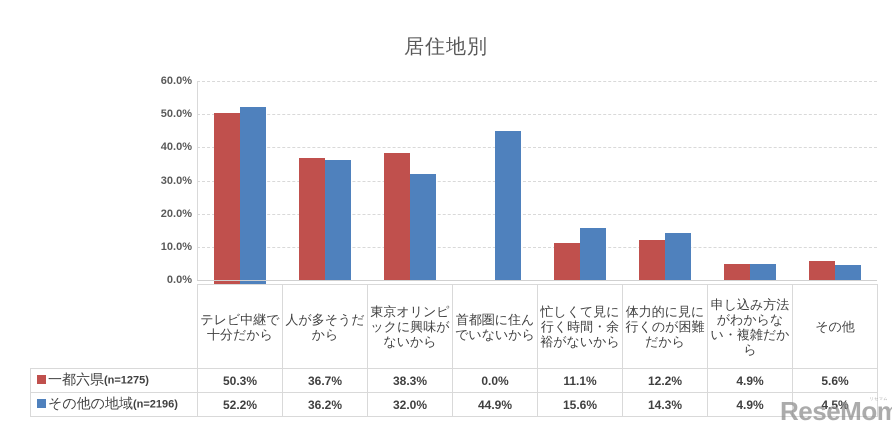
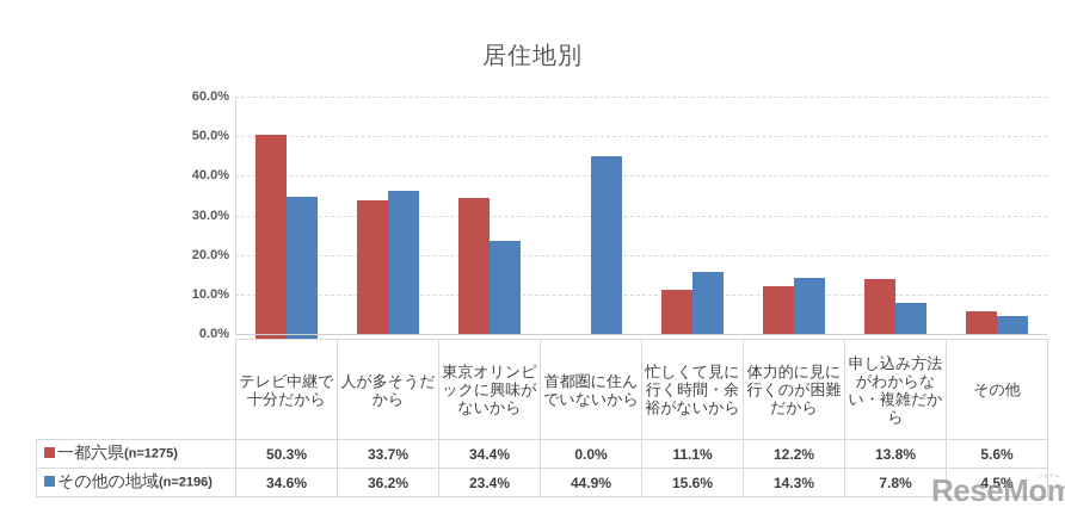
その他の地域/テレビ中継で十分だから: 52.2% -> 34.6%
一都六県/人が多そうだから: 36.7% -> 33.7%
一都六県/東京オリンピックに興味がないから: 38.3% -> 34.4%
その他の地域/東京オリンピックに興味がないから: 32.0% -> 23.4%
一都六県/申し込み方法がわからない・複雑だから: 4.9% -> 13.8%
その他の地域/申し込み方法がわからない・複雑だから: 4.9% -> 7.8%
